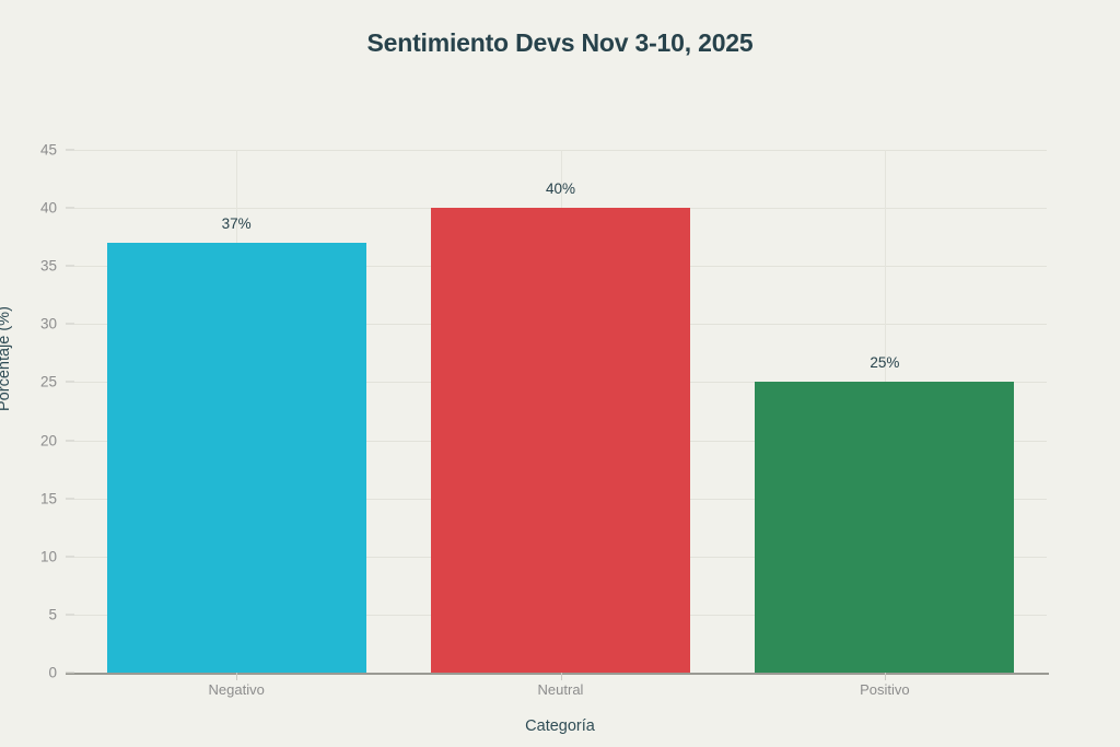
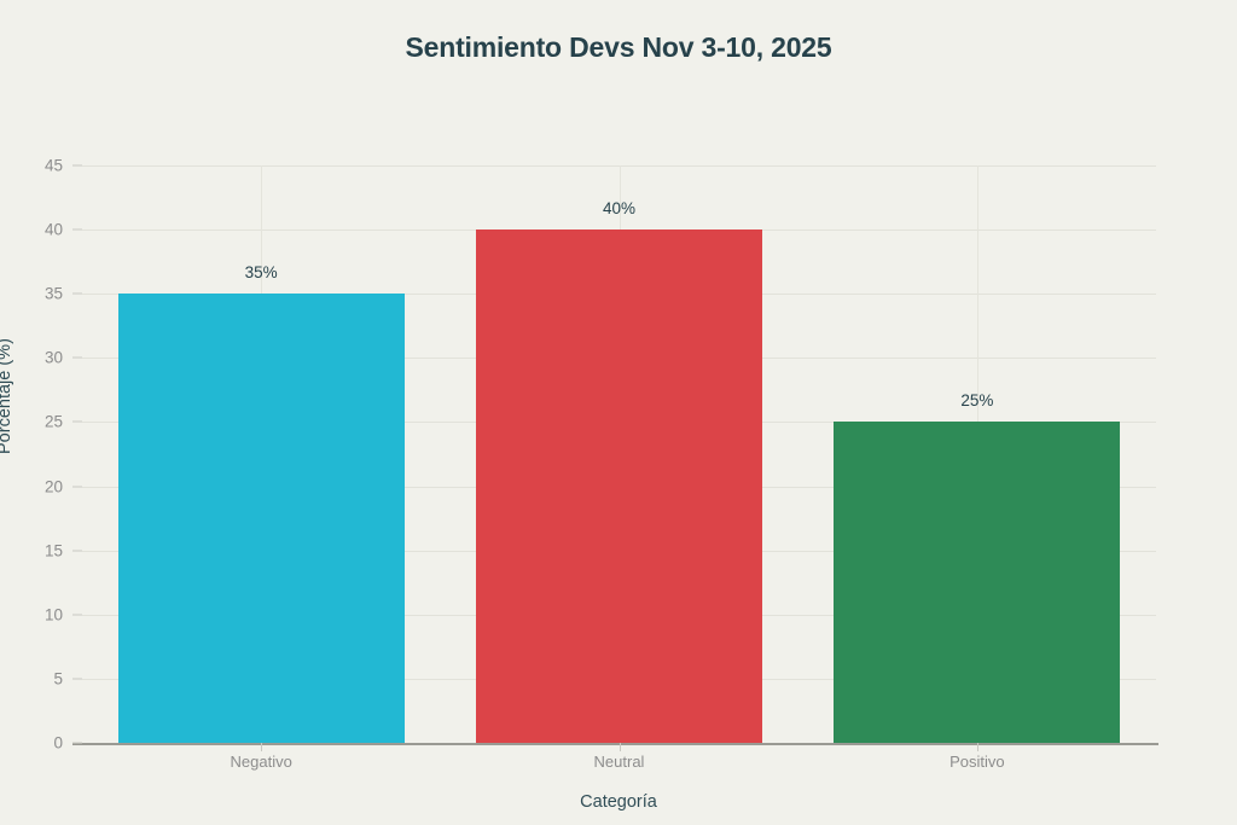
Negativo: 37% -> 35%
